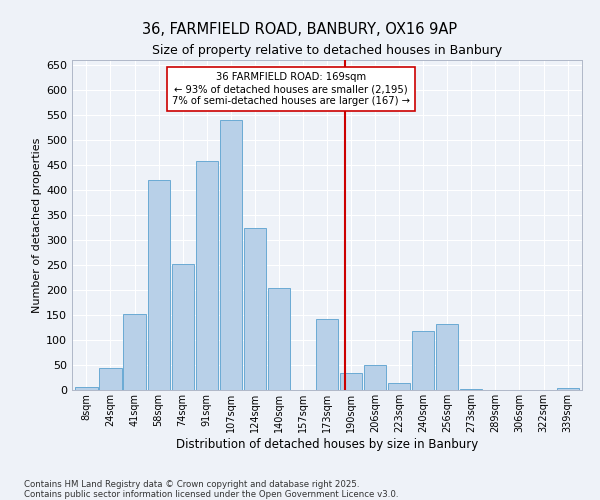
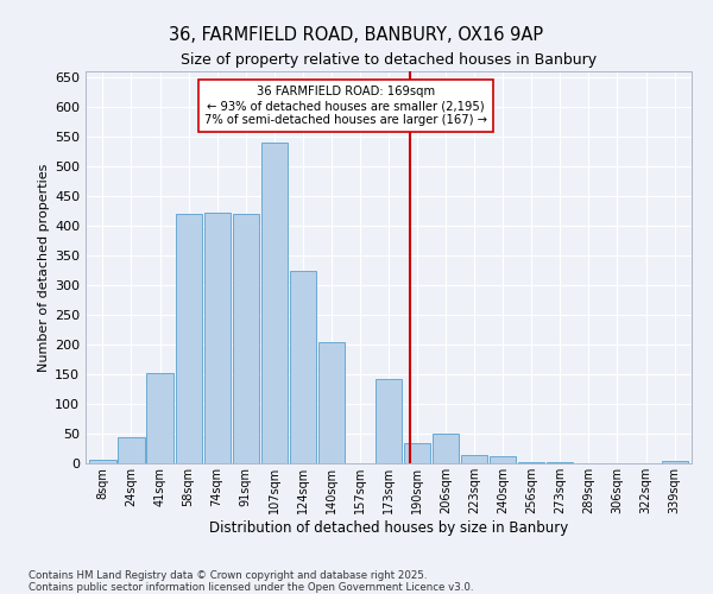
74sqm: 252 -> 422
91sqm: 458 -> 420
240sqm: 118 -> 12
256sqm: 132 -> 3
